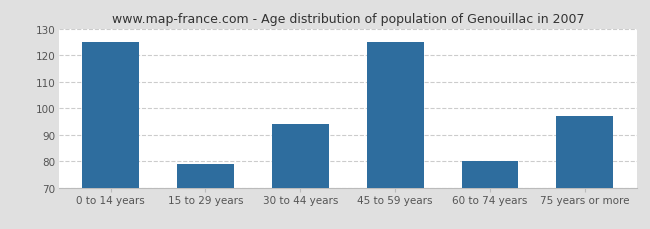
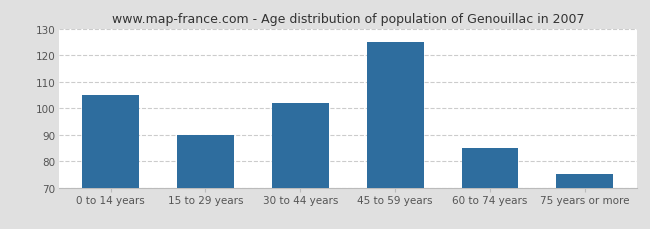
0 to 14 years: 125 -> 105
15 to 29 years: 79 -> 90
30 to 44 years: 94 -> 102
60 to 74 years: 80 -> 85
75 years or more: 97 -> 75
